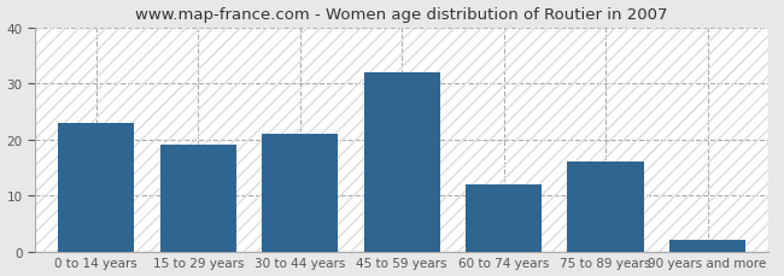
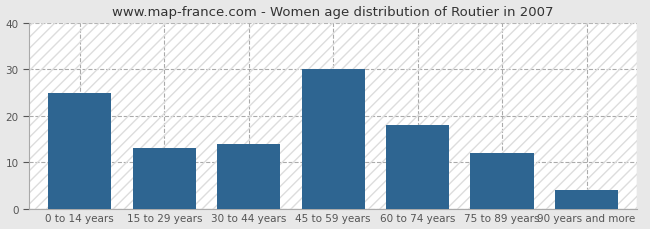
0 to 14 years: 23 -> 25
15 to 29 years: 19 -> 13
30 to 44 years: 21 -> 14
45 to 59 years: 32 -> 30
60 to 74 years: 12 -> 18
75 to 89 years: 16 -> 12
90 years and more: 2 -> 4
